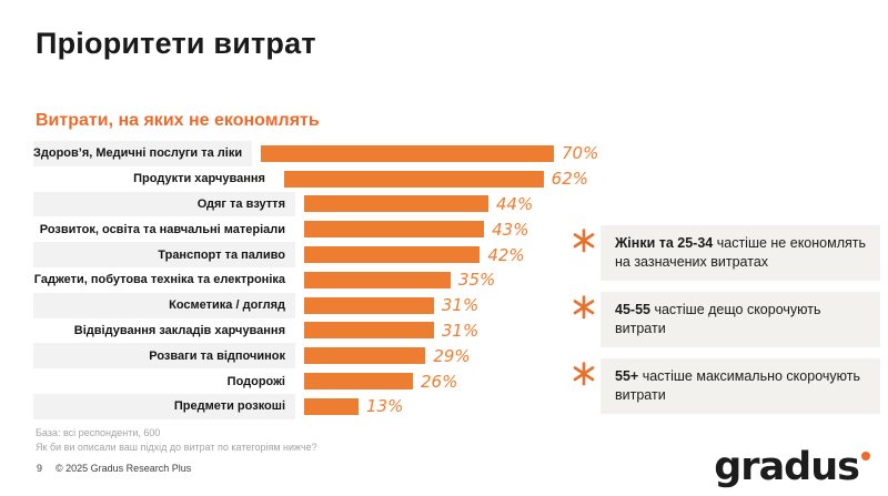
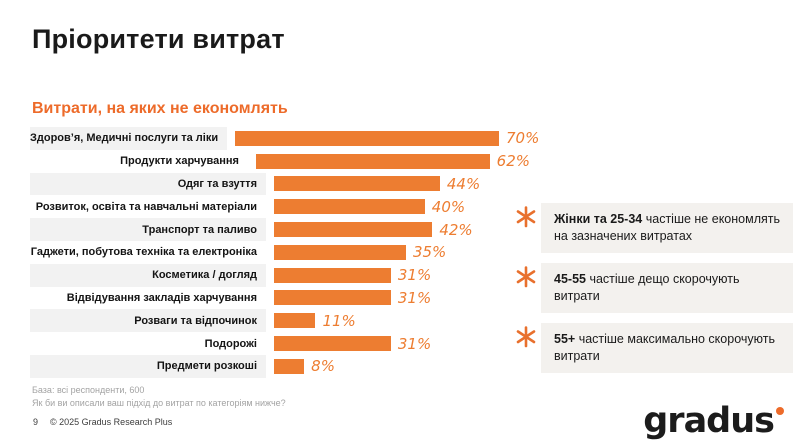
Розвиток, освіта та навчальні матеріали: 43% -> 40%
Розваги та відпочинок: 29% -> 11%
Подорожі: 26% -> 31%
Предмети розкоші: 13% -> 8%
